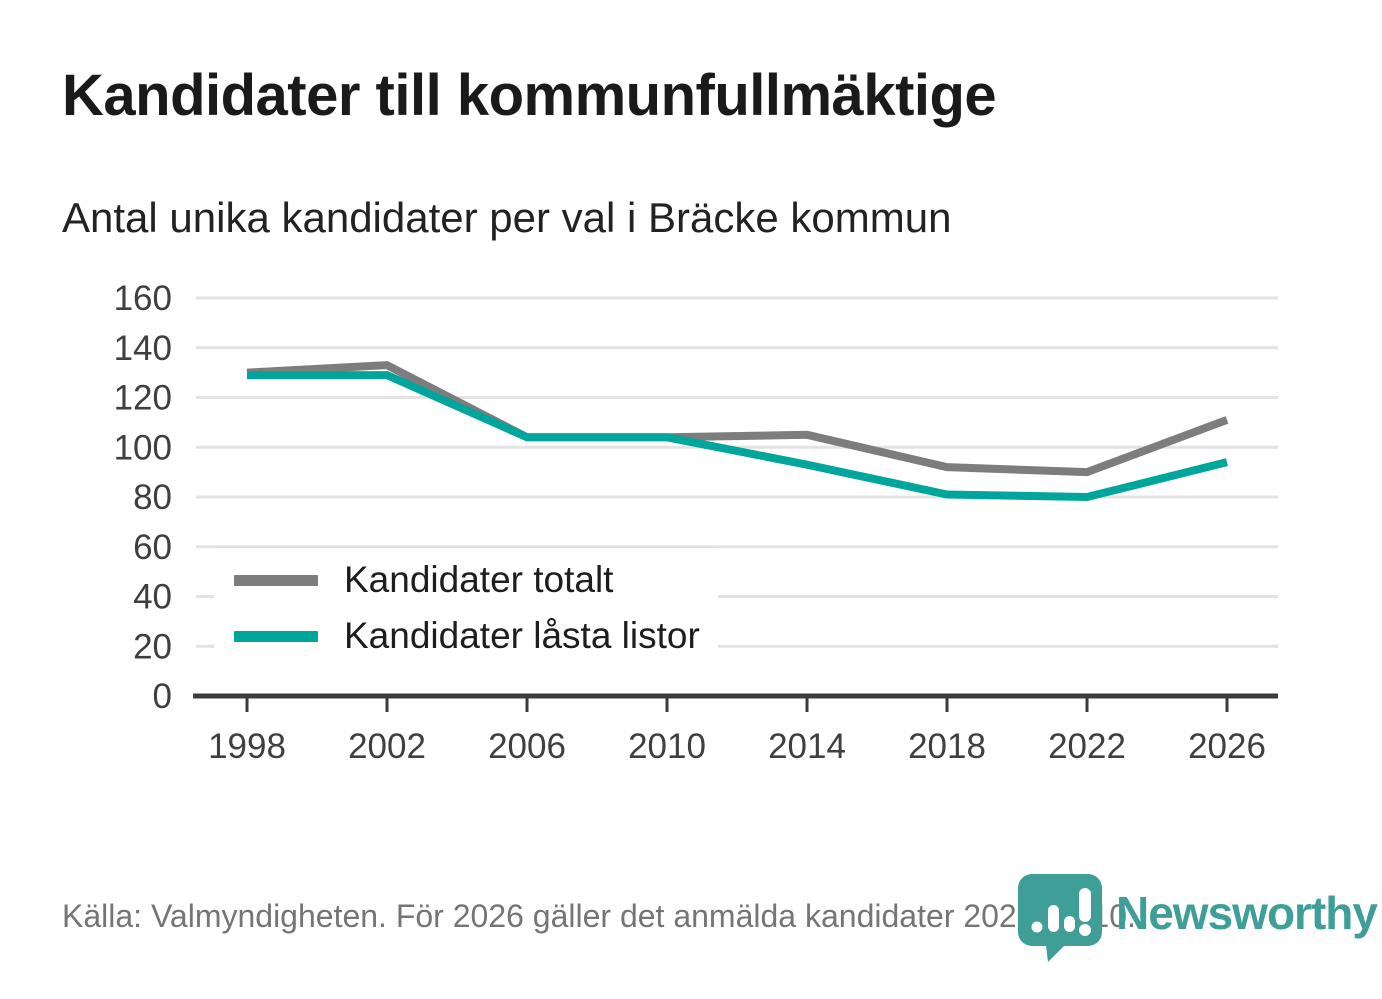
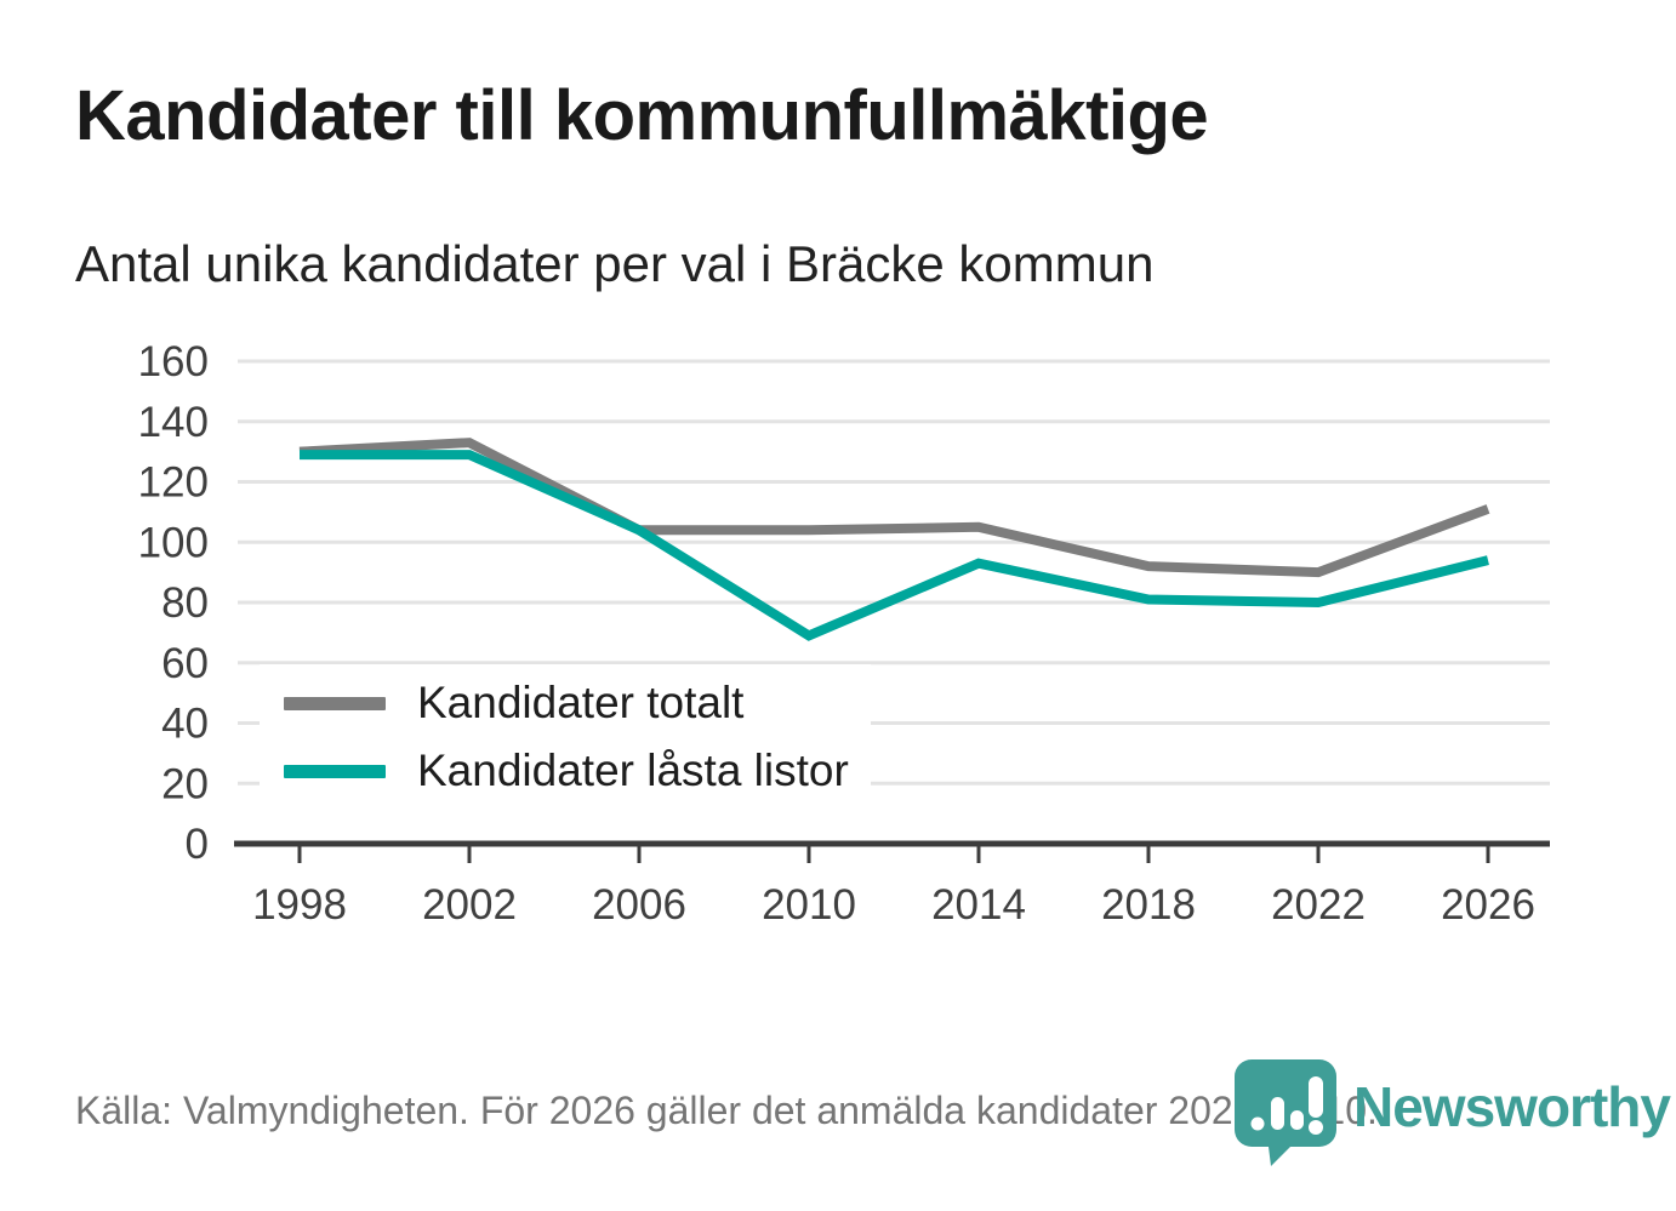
Kandidater låsta listor/2010: 104 -> 69
